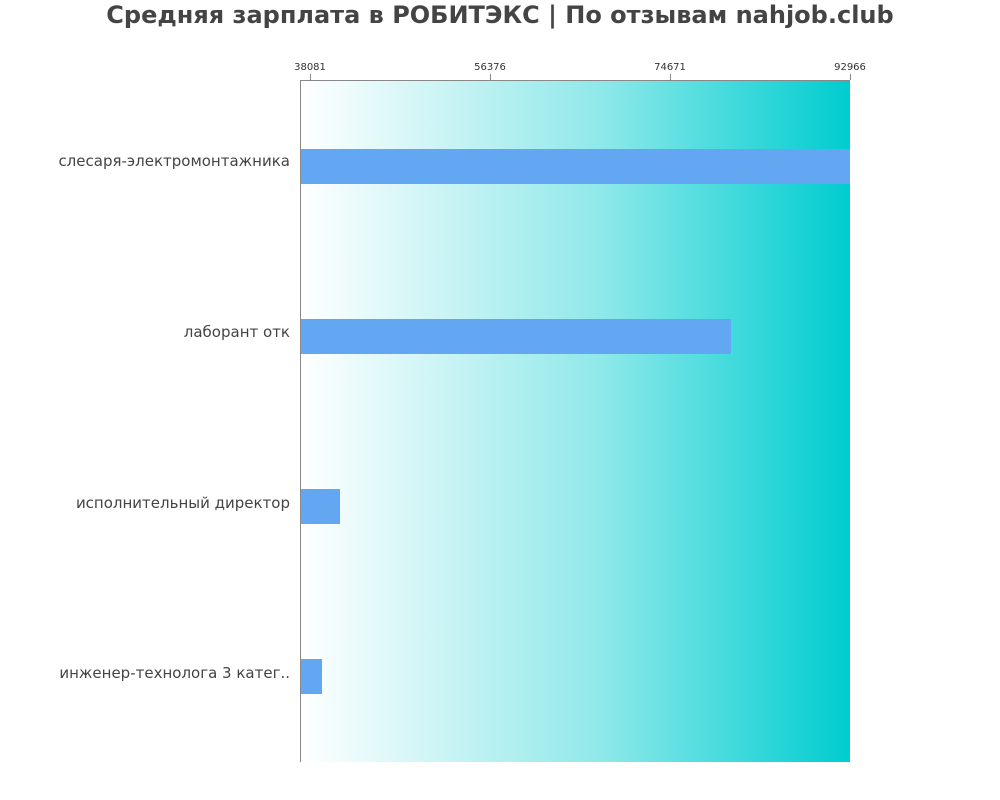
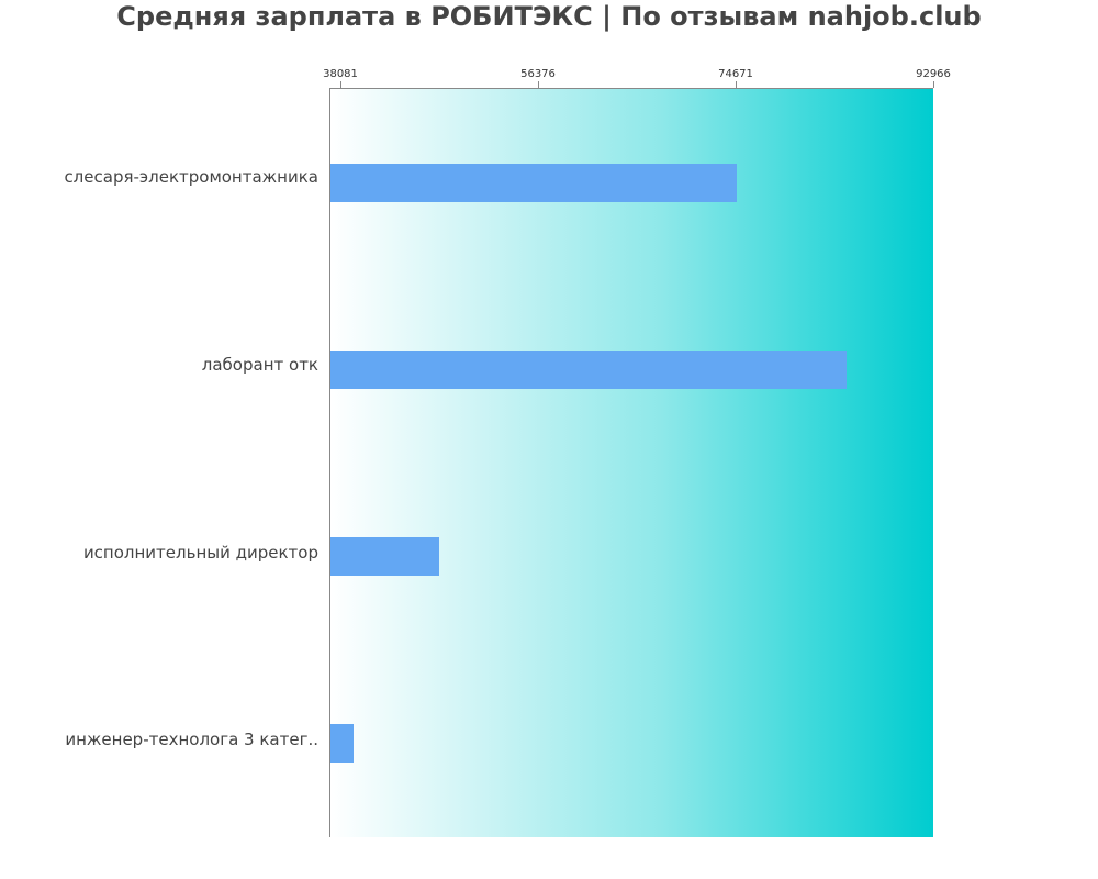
слесаря-электромонтажника: 93000 -> 74000
лаборант отк: 80000 -> 84000
исполнительный директор: 41000 -> 47000
